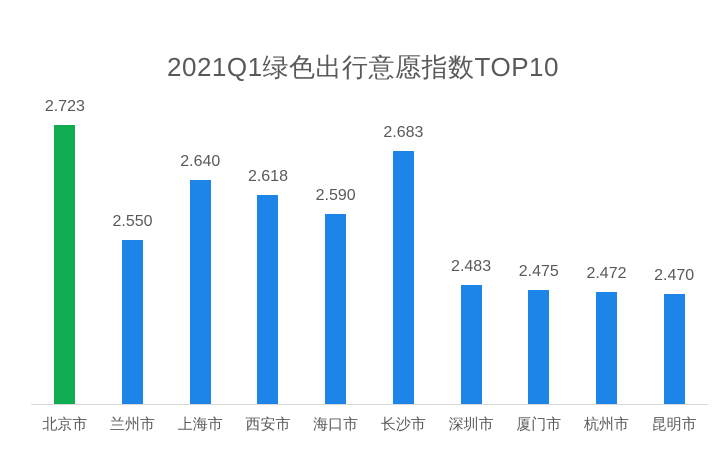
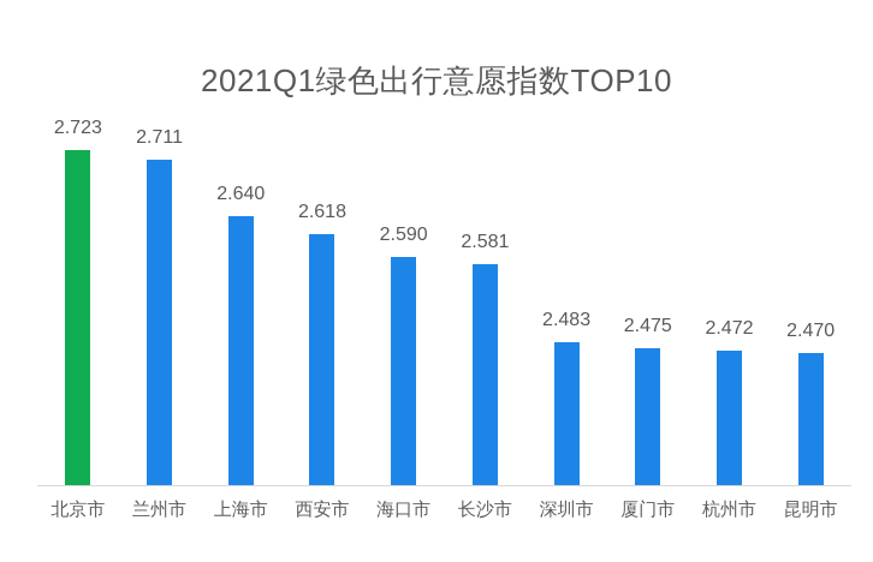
兰州市: 2.550 -> 2.711
长沙市: 2.683 -> 2.581
